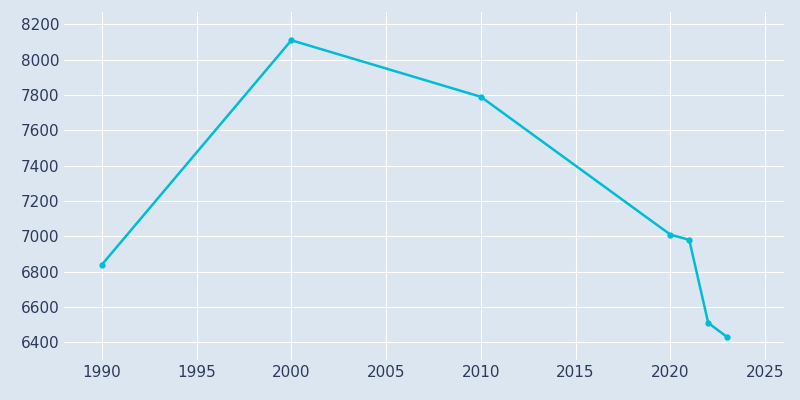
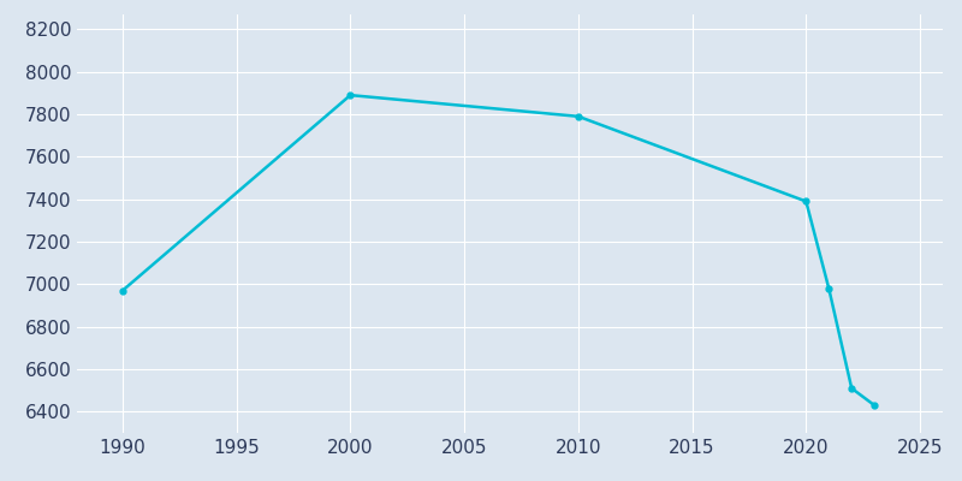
1990: 6840 -> 6970
2000: 8110 -> 7890
2020: 7010 -> 7390
